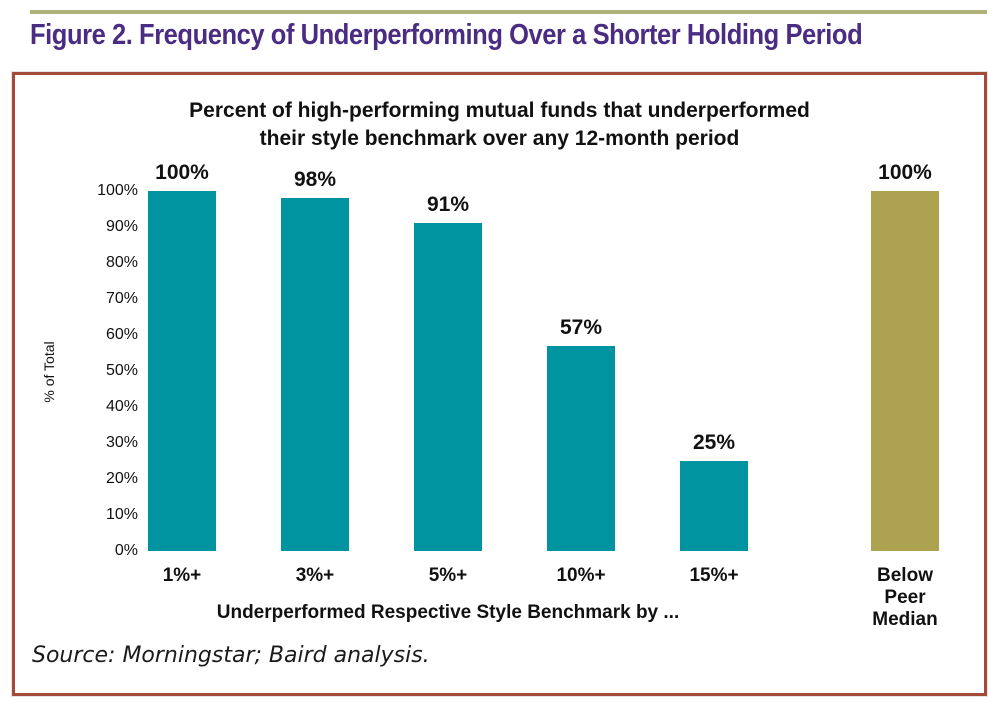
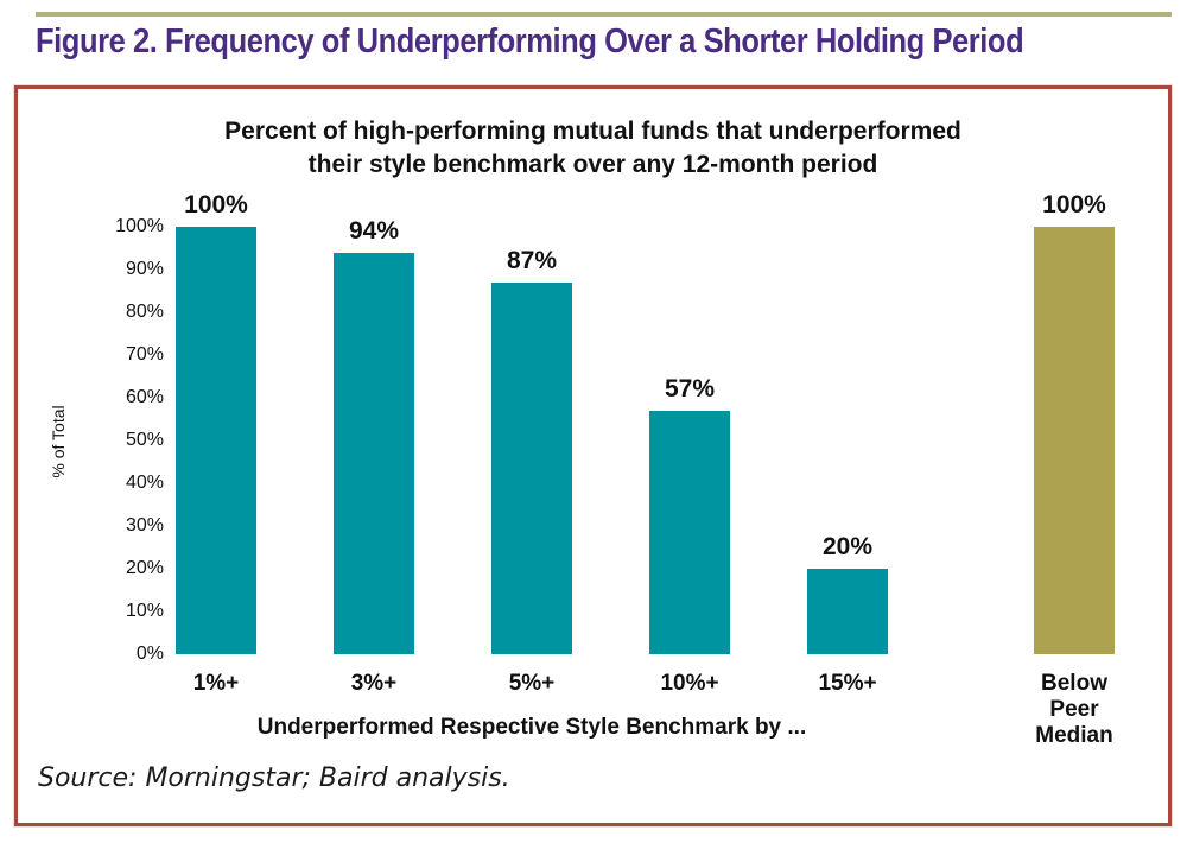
3%+: 98% -> 94%
5%+: 91% -> 87%
15%+: 25% -> 20%
